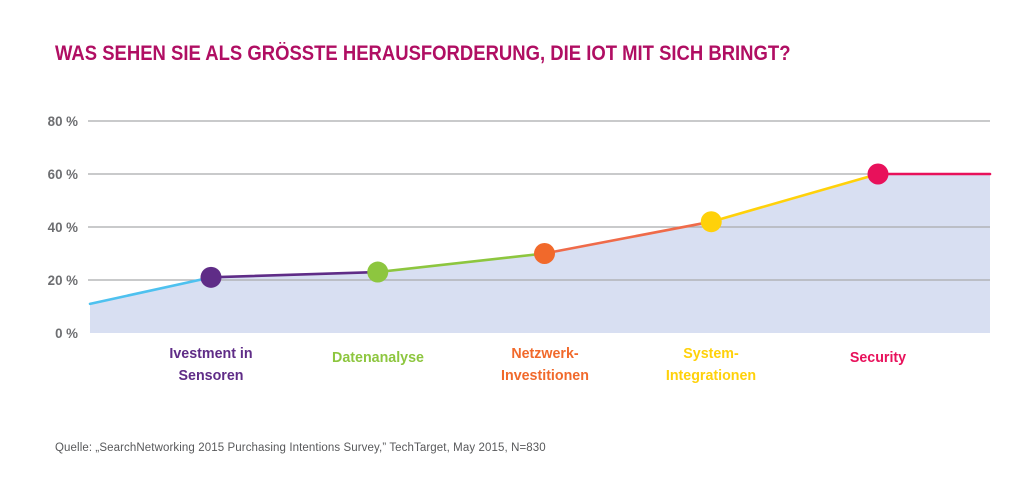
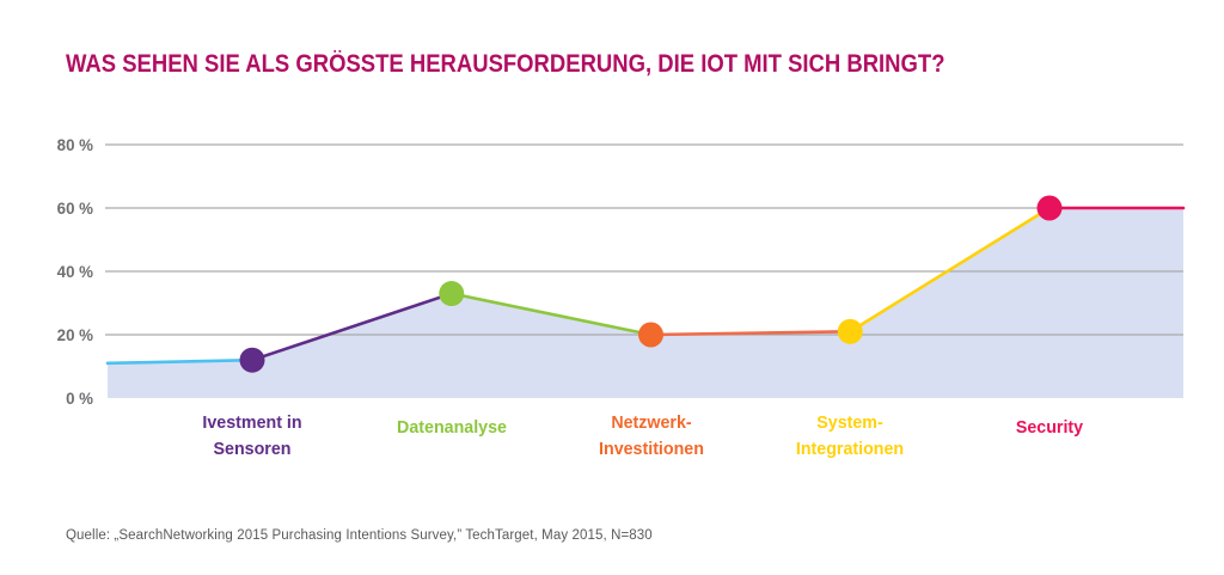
Ivestment in Sensoren: 21% -> 12%
Datenanalyse: 23% -> 33%
Netzwerk-Investitionen: 30% -> 20%
System-Integrationen: 42% -> 21%
